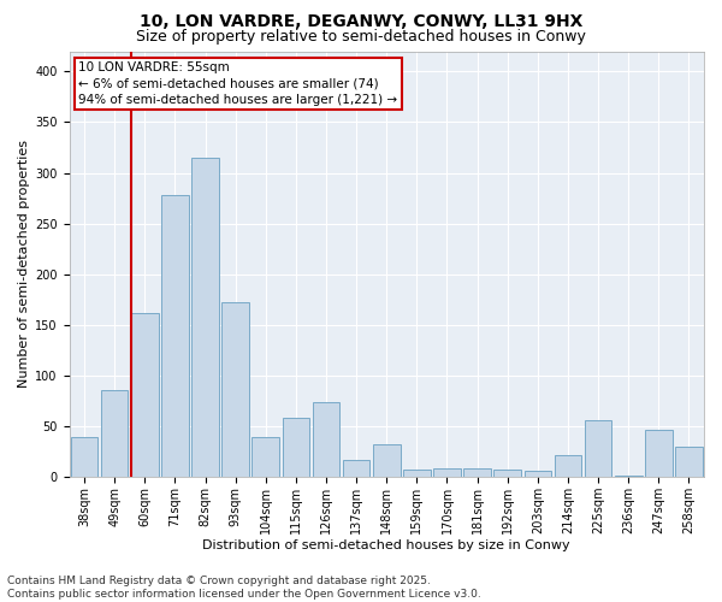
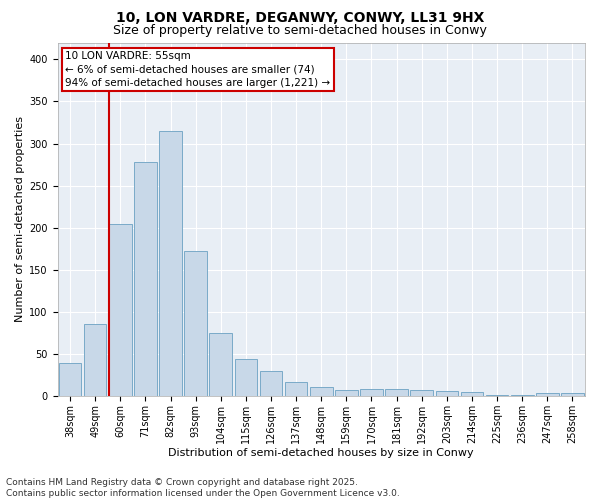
60sqm: 162 -> 205
104sqm: 40 -> 75
115sqm: 58 -> 44
126sqm: 74 -> 30
148sqm: 32 -> 11
214sqm: 22 -> 5
225sqm: 56 -> 2
247sqm: 46 -> 4
258sqm: 30 -> 4
